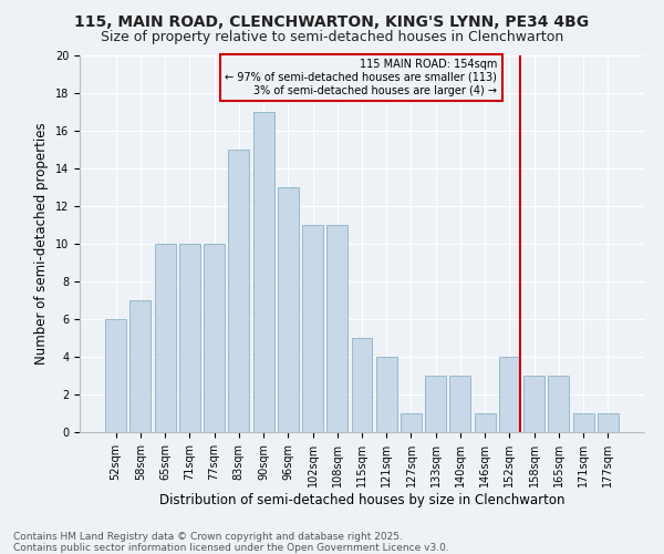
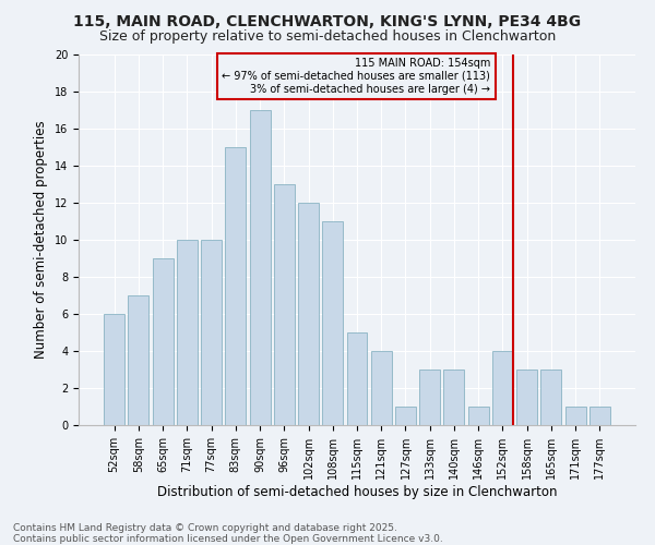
65sqm: 10 -> 9
102sqm: 11 -> 12
